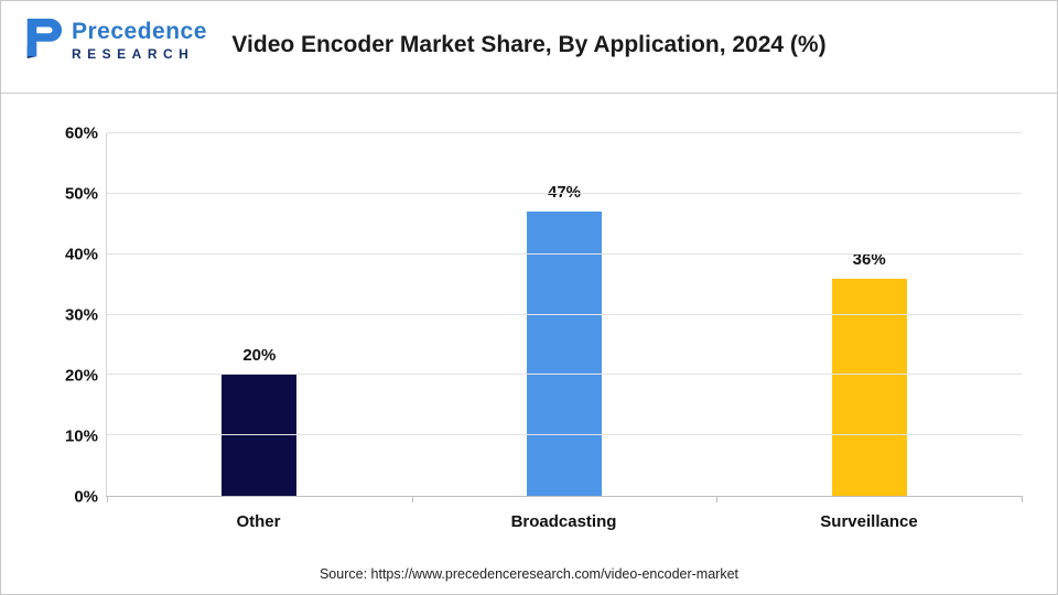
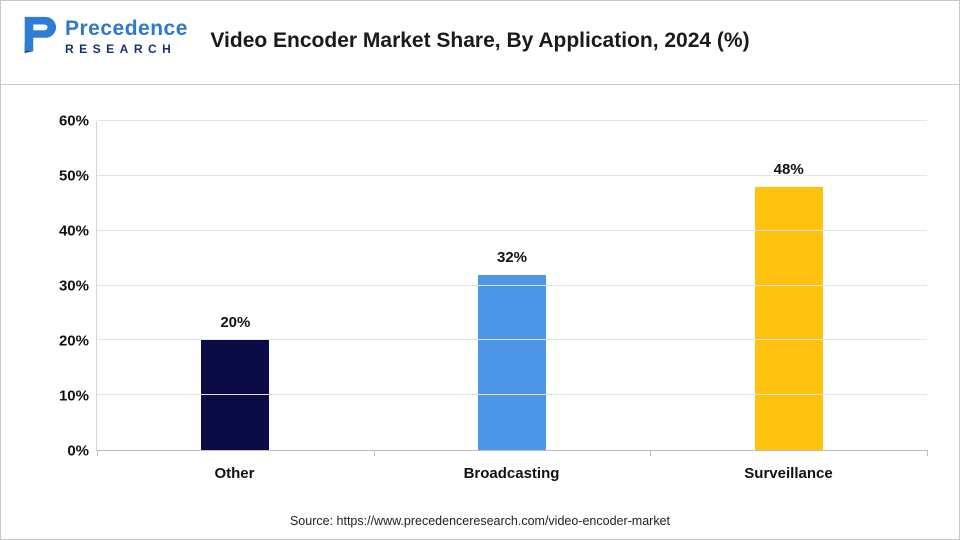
Broadcasting: 47% -> 32%
Surveillance: 36% -> 48%
